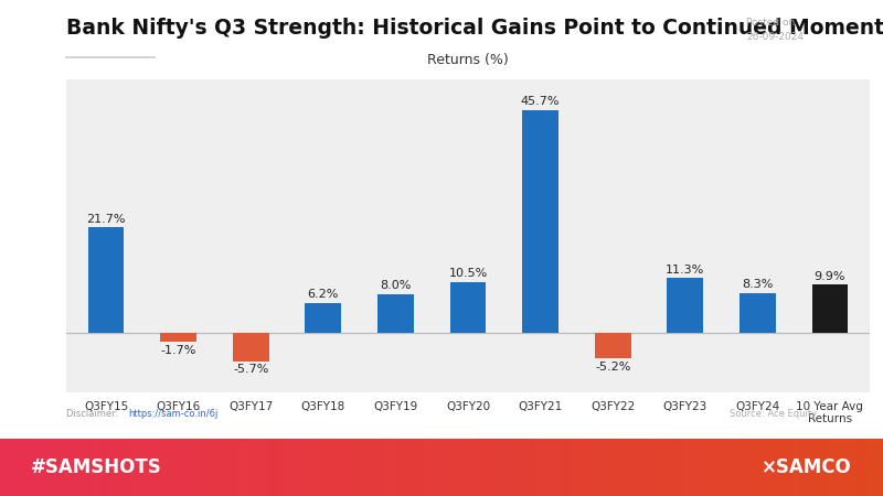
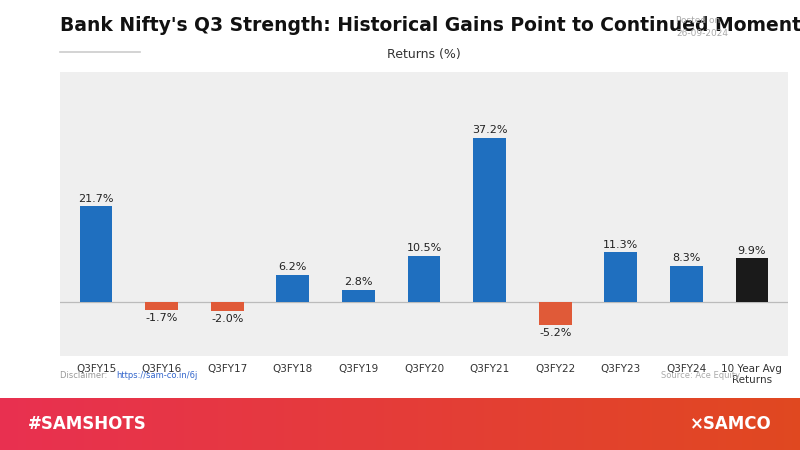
Q3FY17: -5.7% -> -2.0%
Q3FY19: 8.0% -> 2.8%
Q3FY21: 45.7% -> 37.2%
